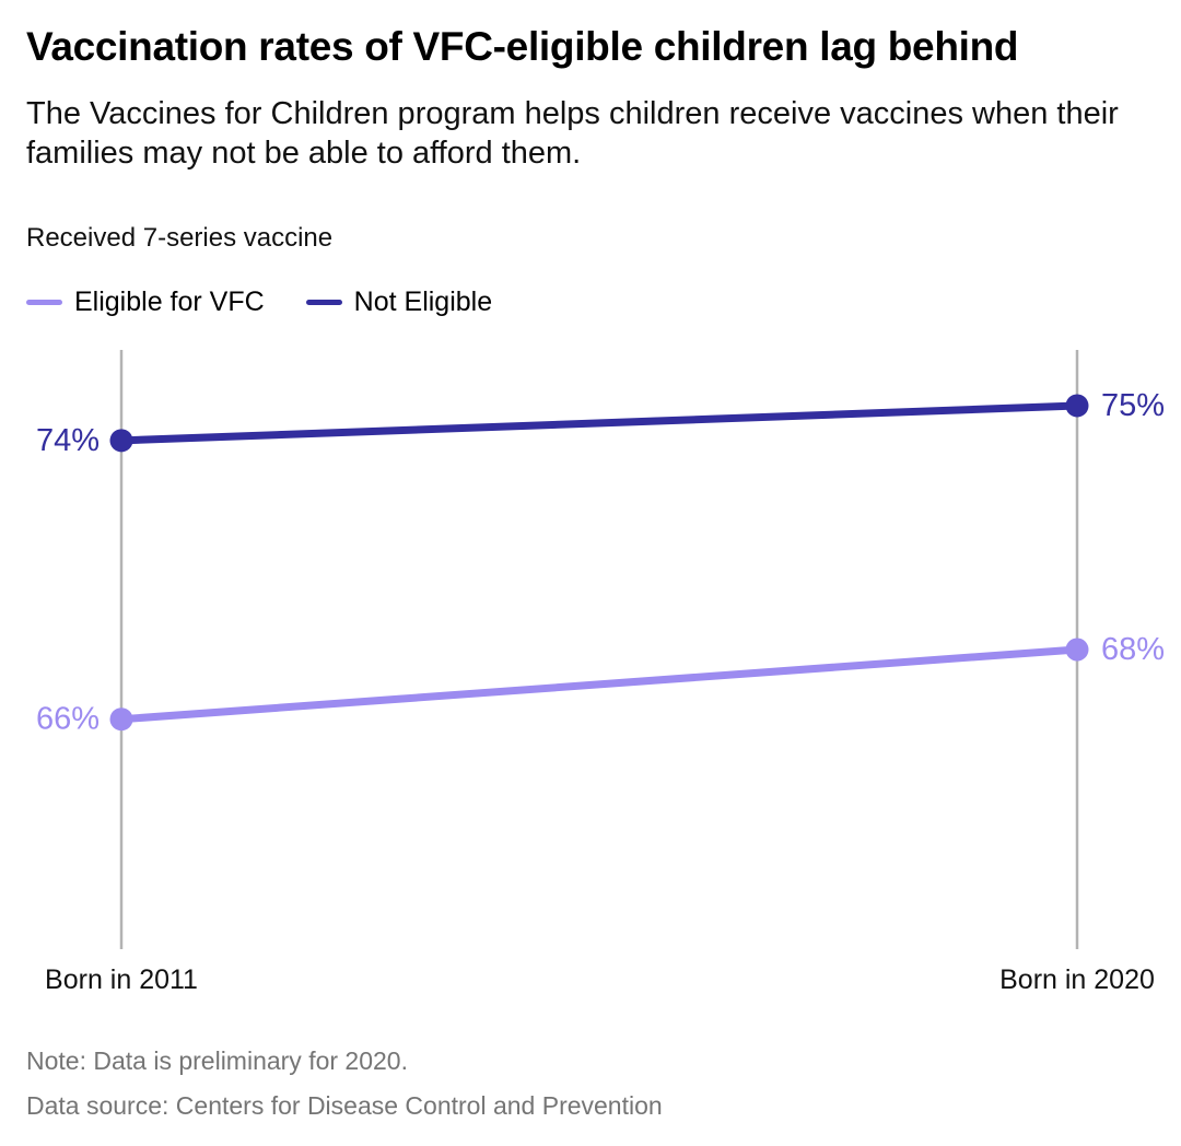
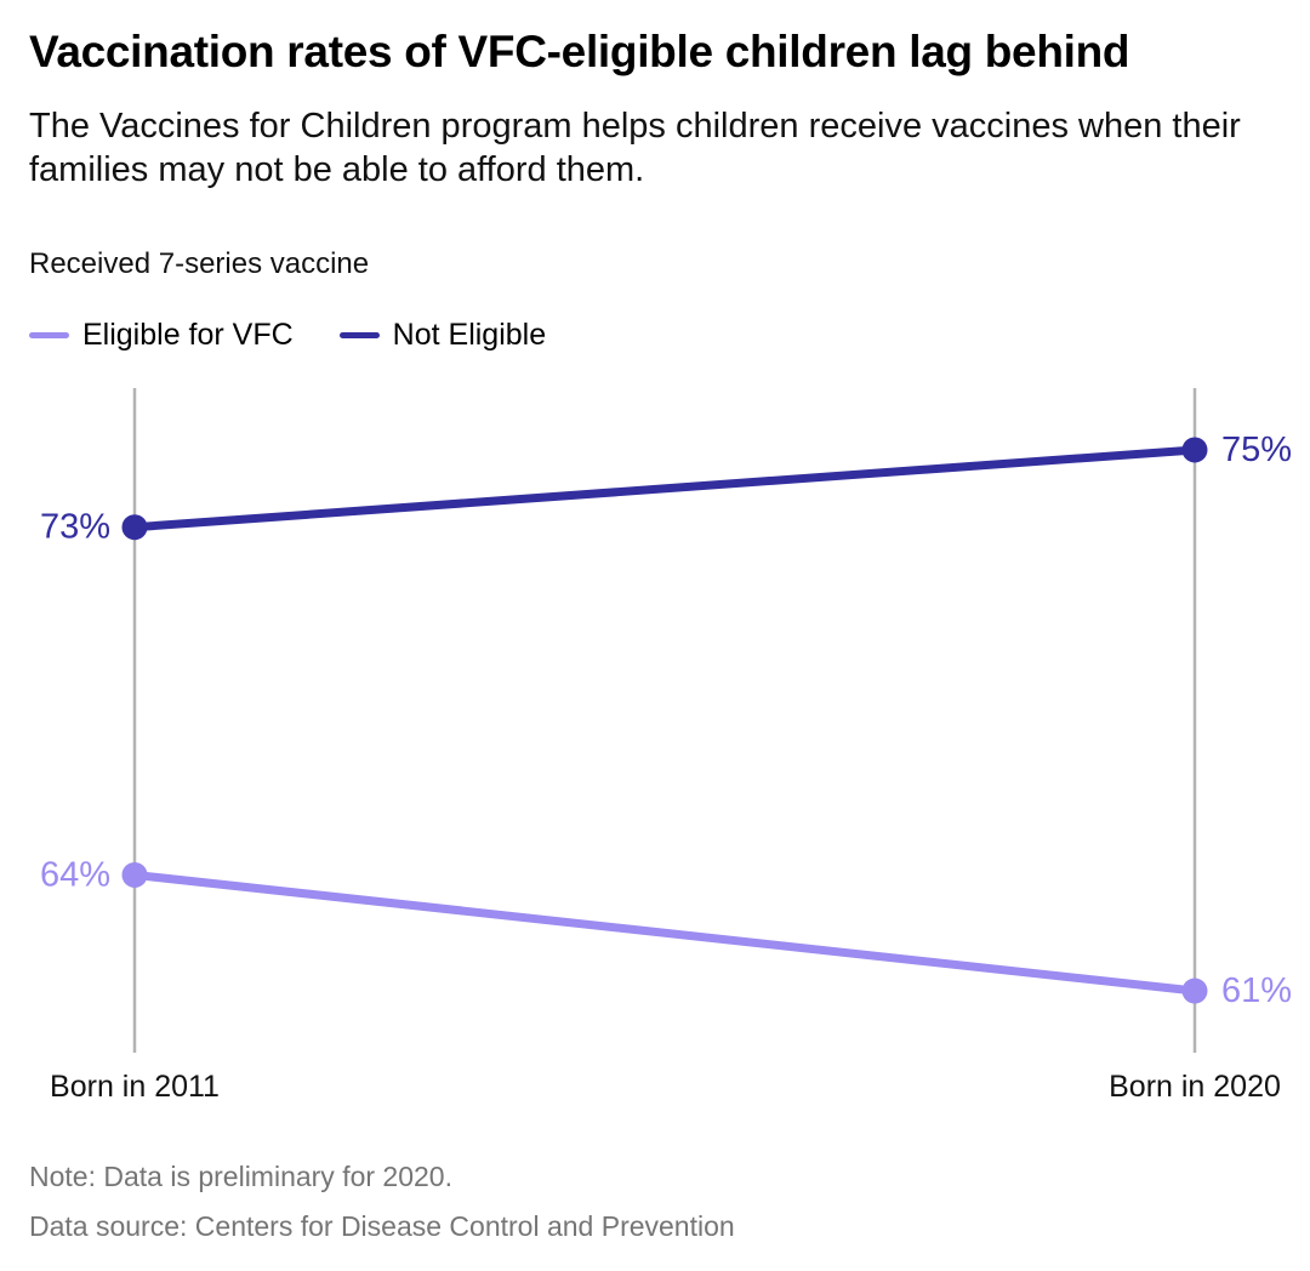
Eligible for VFC/Born in 2011: 66% -> 64%
Not Eligible/Born in 2011: 74% -> 73%
Eligible for VFC/Born in 2020: 68% -> 61%
